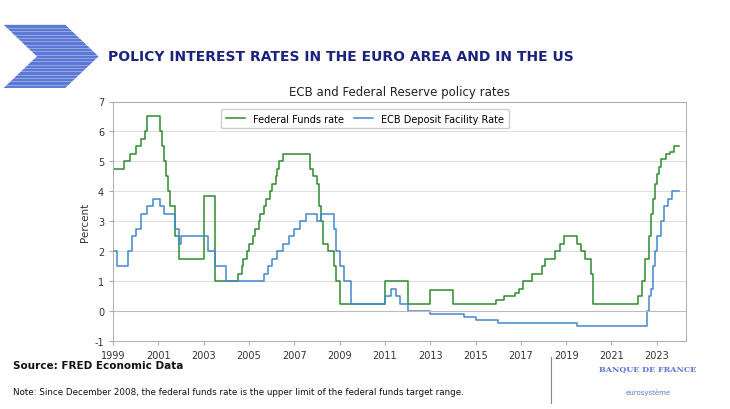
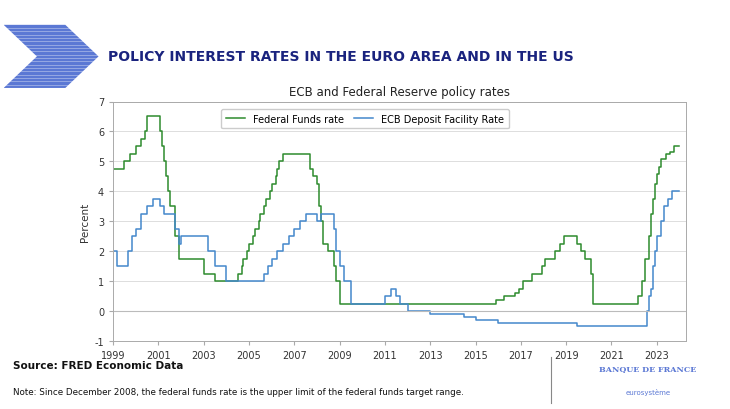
Federal Funds rate/2003: 3.85 -> 1.25
Federal Funds rate/2011: 1.00 -> 0.25
Federal Funds rate/2013: 0.70 -> 0.25
